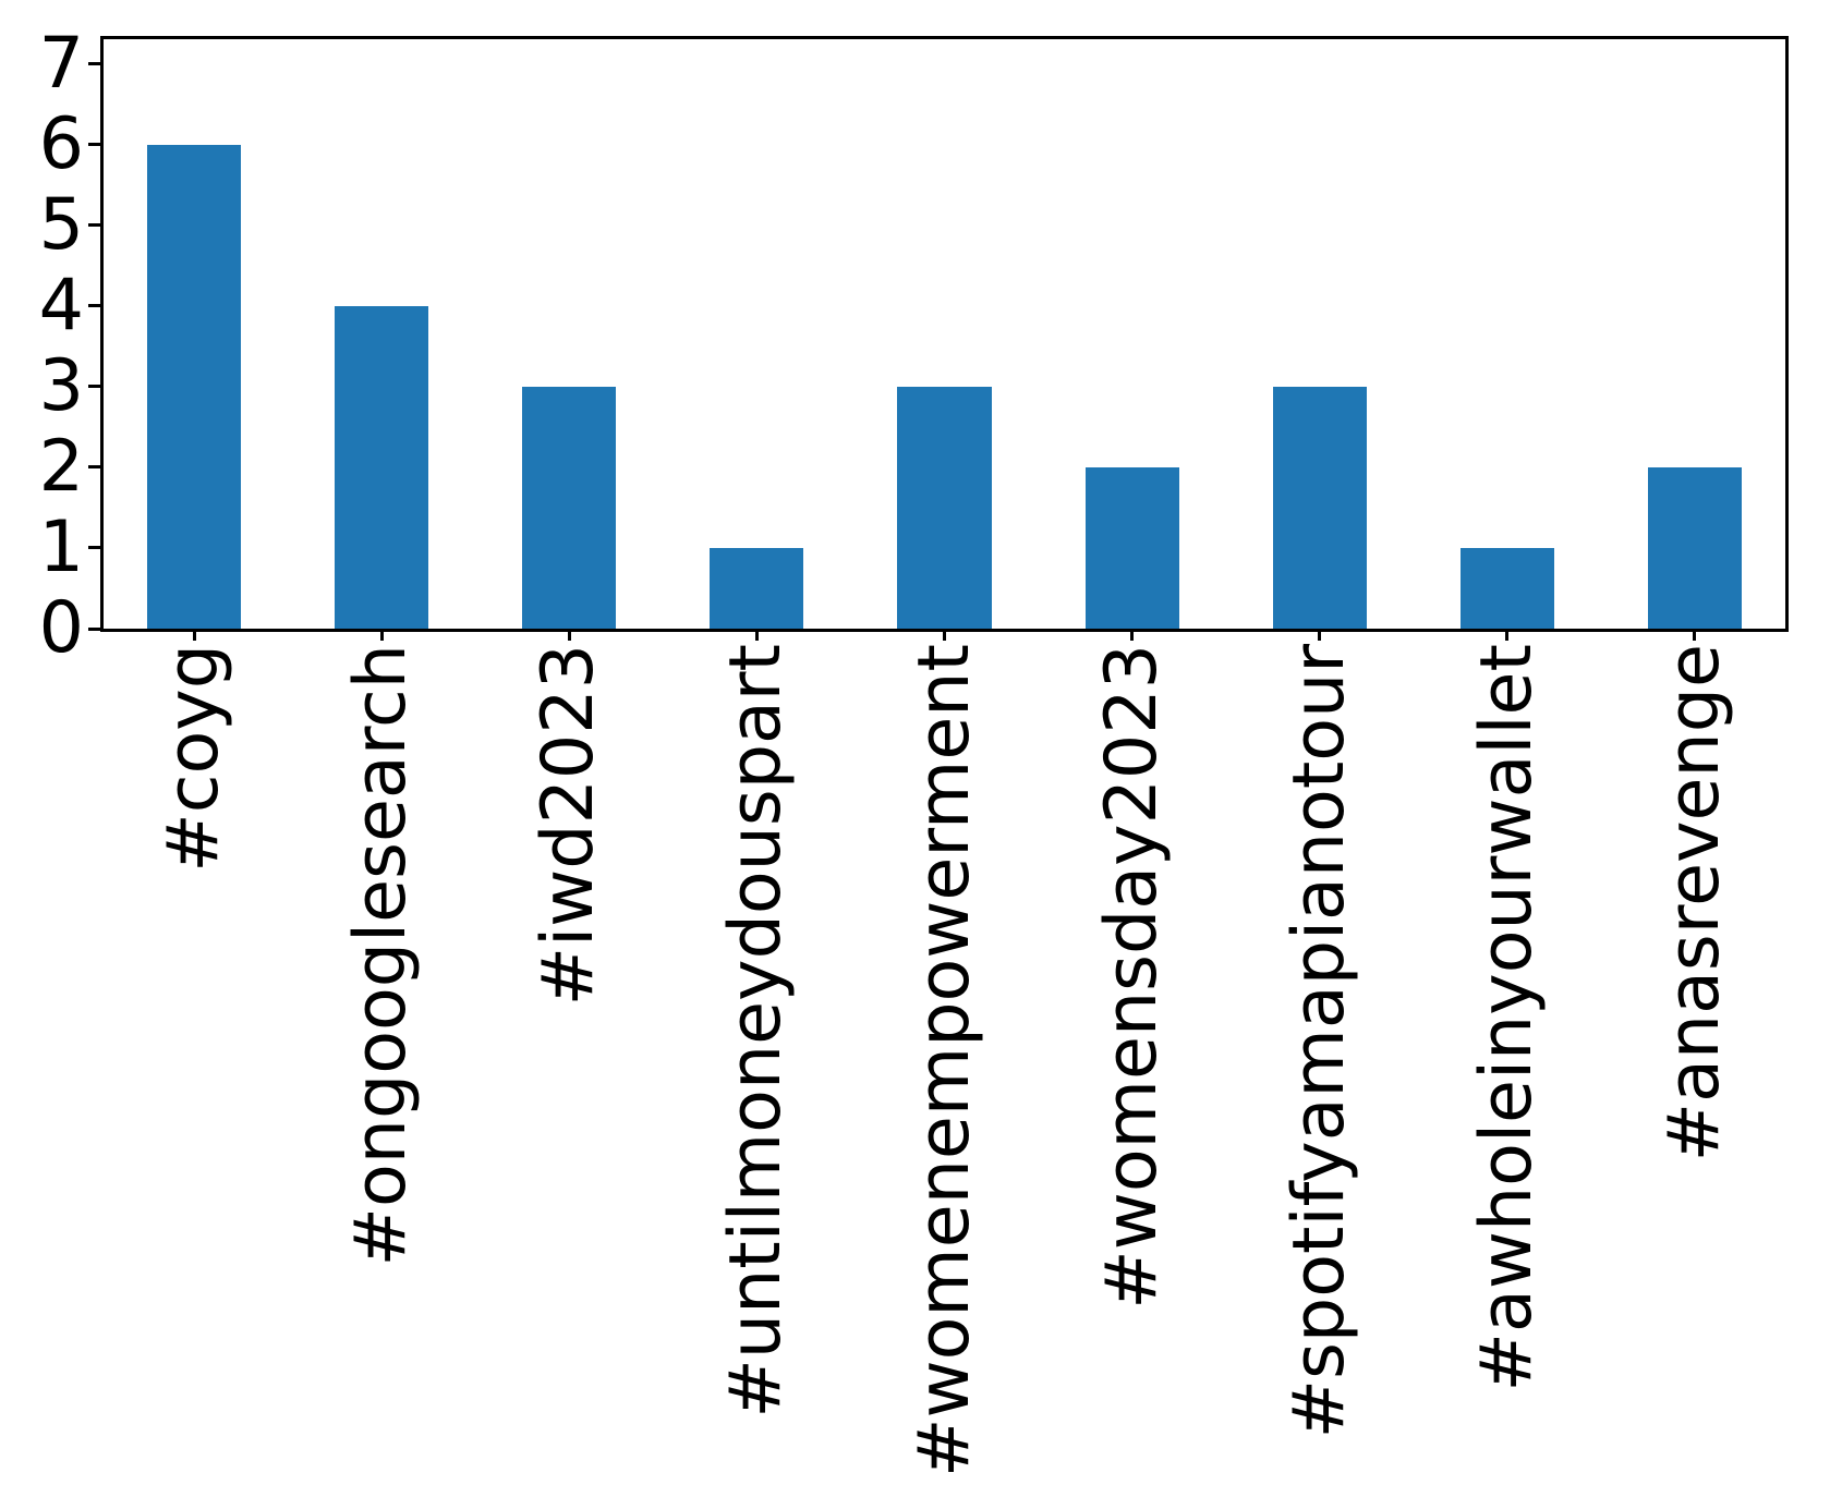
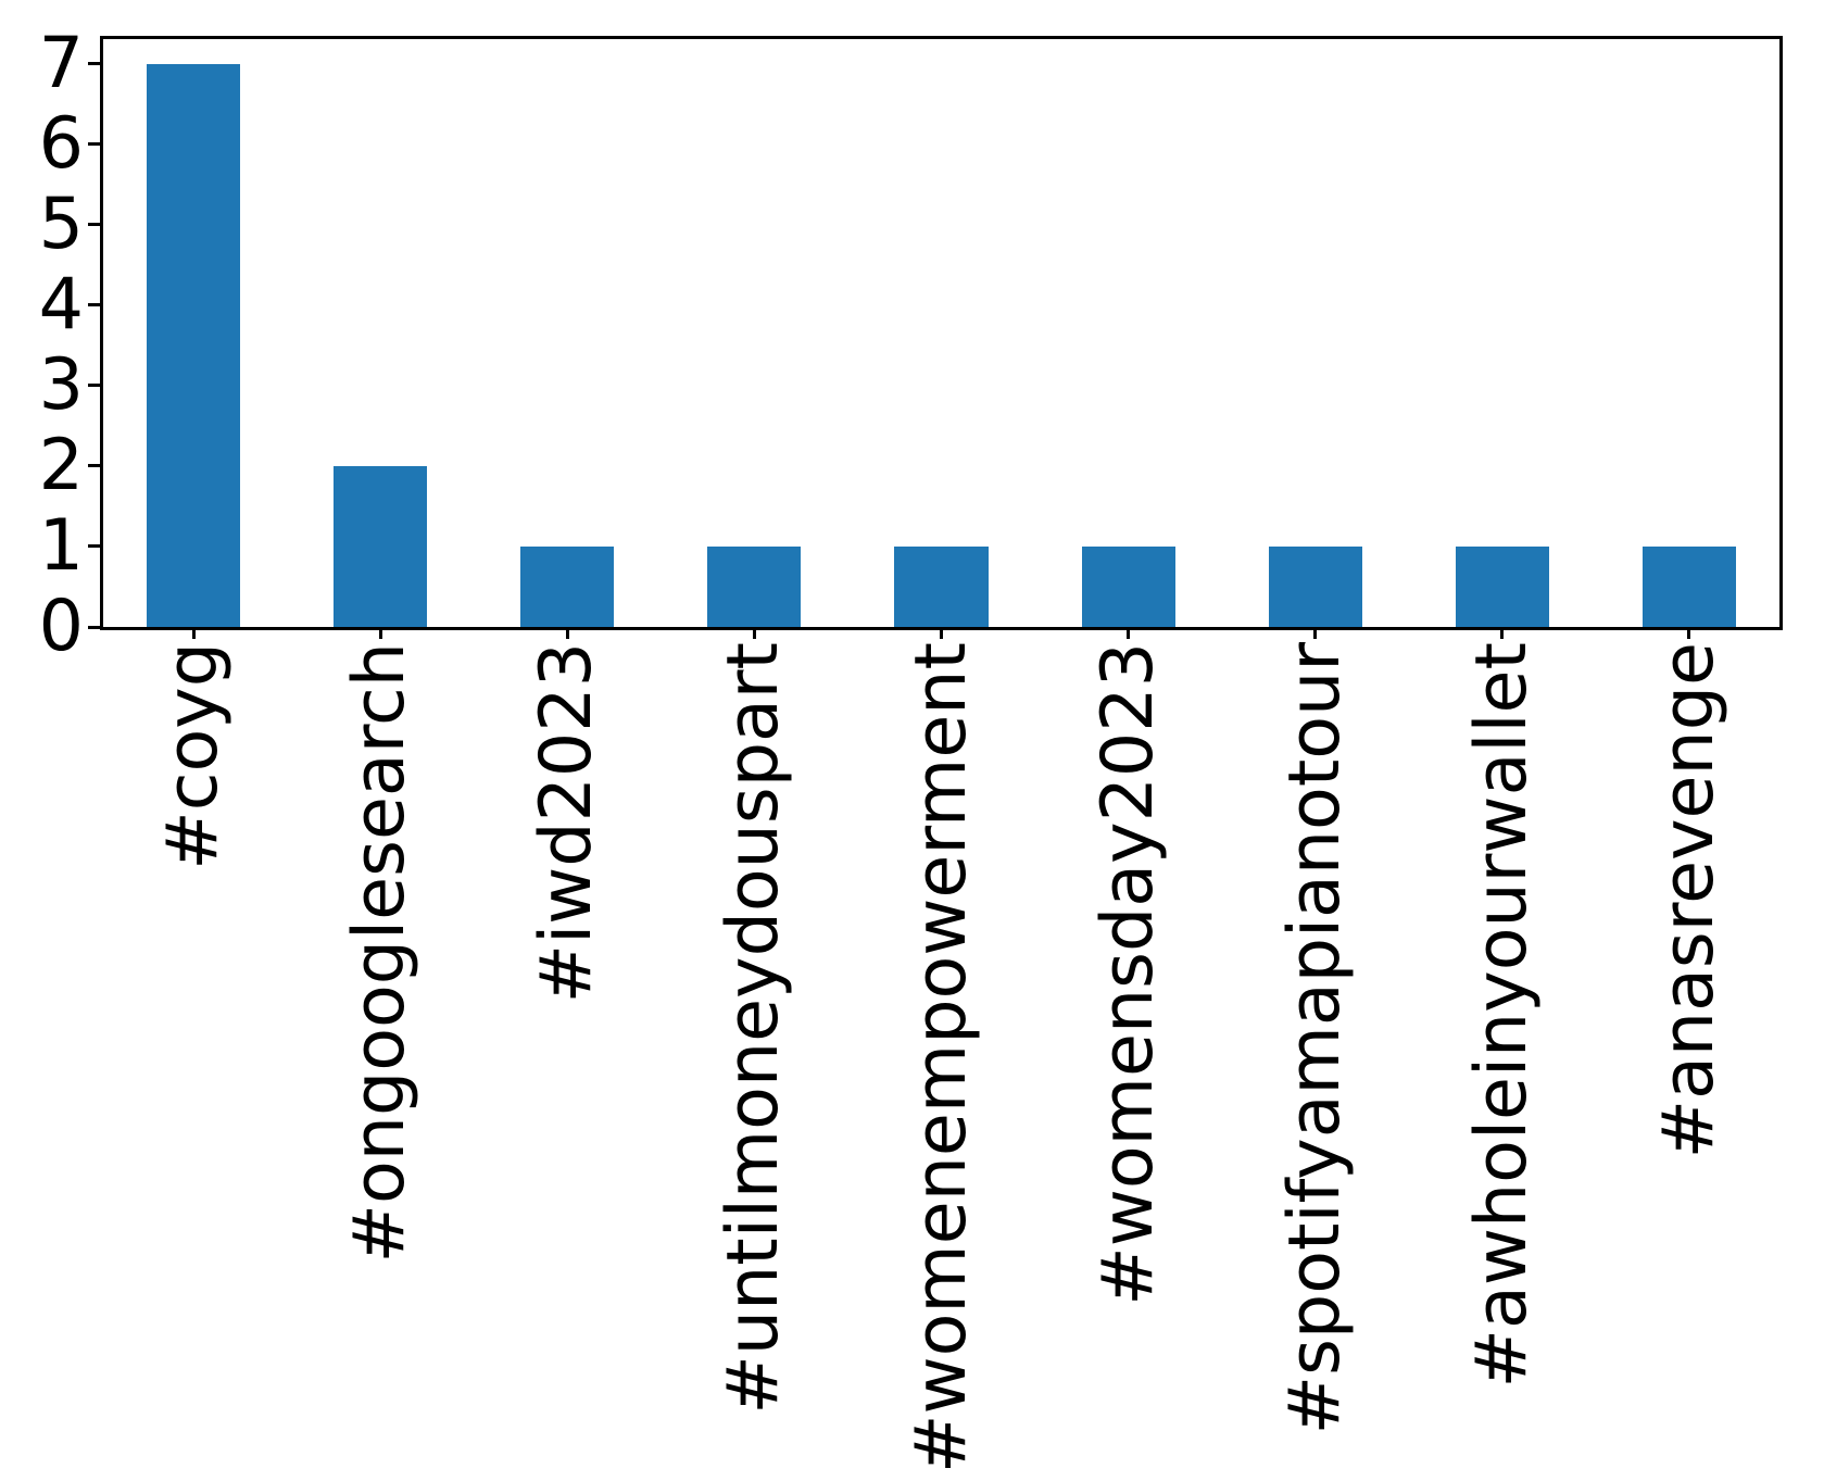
#coyg: 6 -> 7
#ongooglesearch: 4 -> 2
#iwd2023: 3 -> 1
#womenempowerment: 3 -> 1
#womensday2023: 2 -> 1
#spotifyamapianotour: 3 -> 1
#anasrevenge: 2 -> 1
